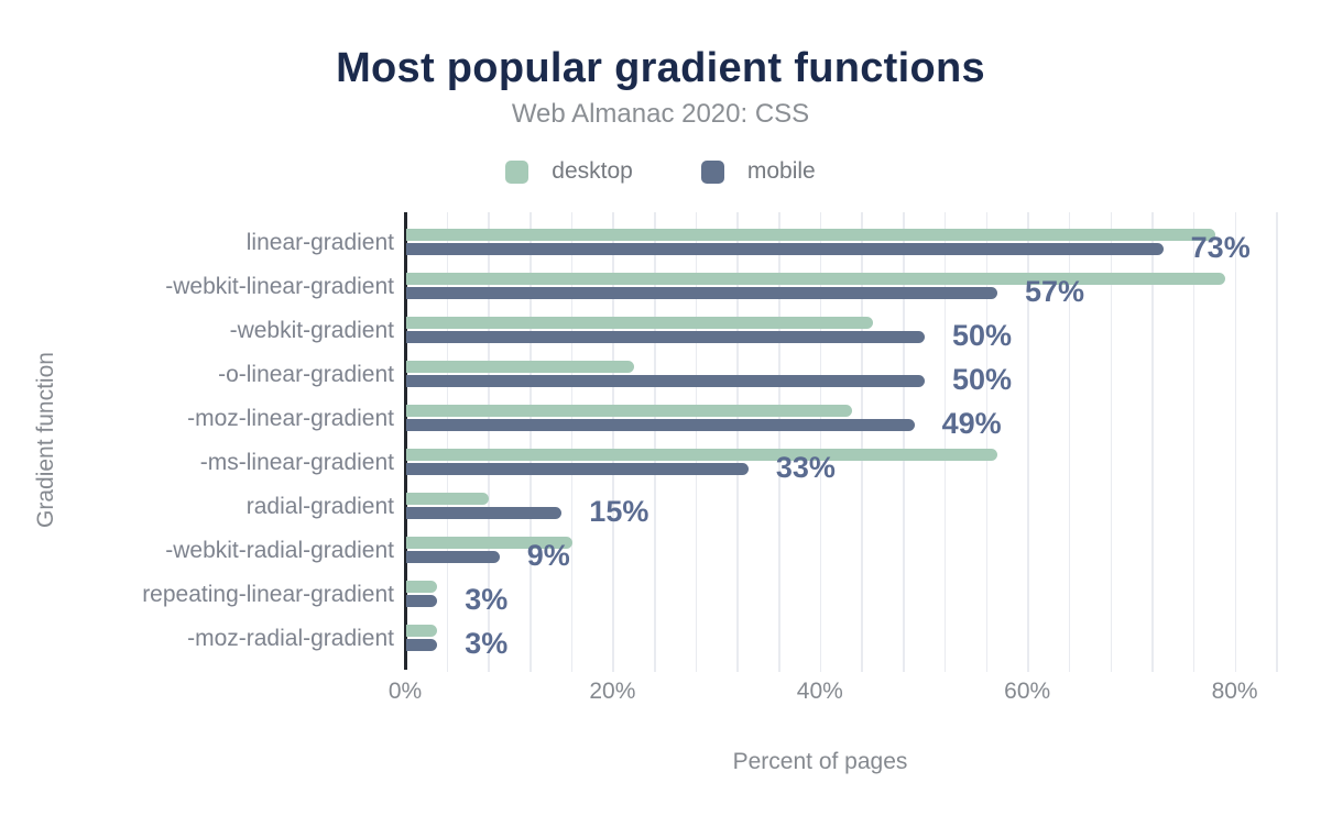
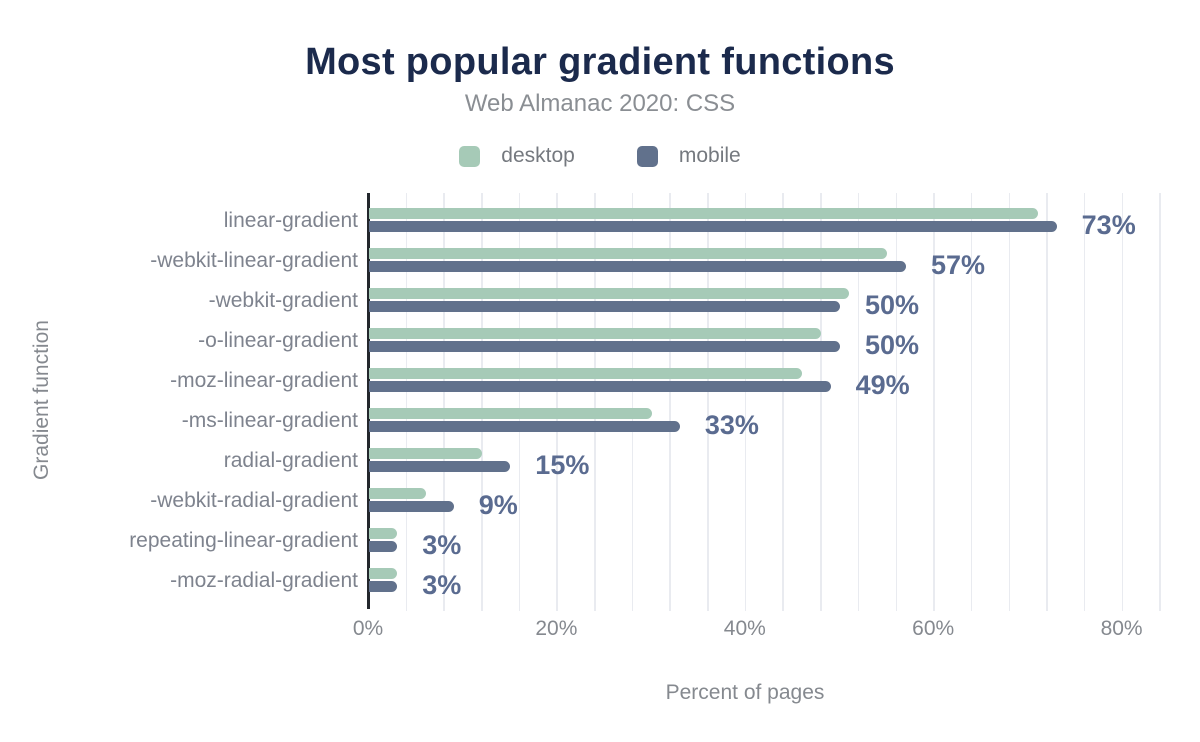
desktop/linear-gradient: 78% -> 71%
desktop/-webkit-linear-gradient: 79% -> 55%
desktop/-webkit-gradient: 45% -> 51%
desktop/-o-linear-gradient: 22% -> 48%
desktop/-moz-linear-gradient: 43% -> 46%
desktop/-ms-linear-gradient: 57% -> 30%
desktop/radial-gradient: 8% -> 12%
desktop/-webkit-radial-gradient: 16% -> 6%
